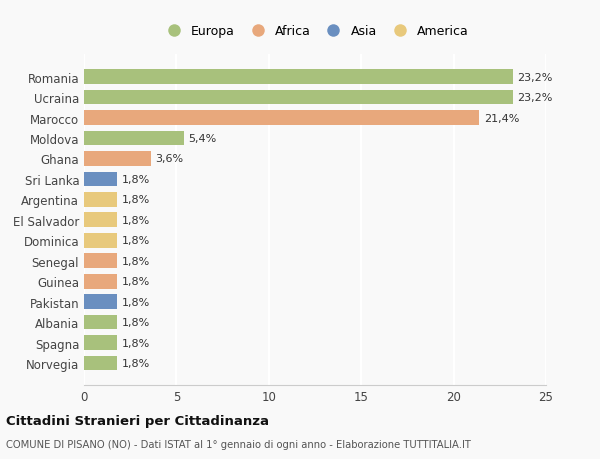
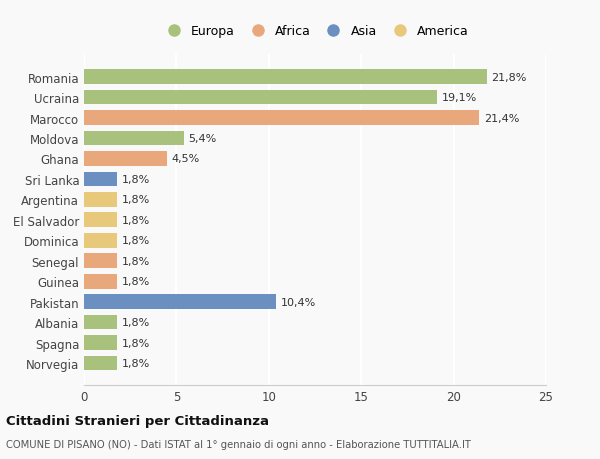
Romania: 23,2% -> 21,8%
Ucraina: 23,2% -> 19,1%
Ghana: 3,6% -> 4,5%
Pakistan: 1,8% -> 10,4%
